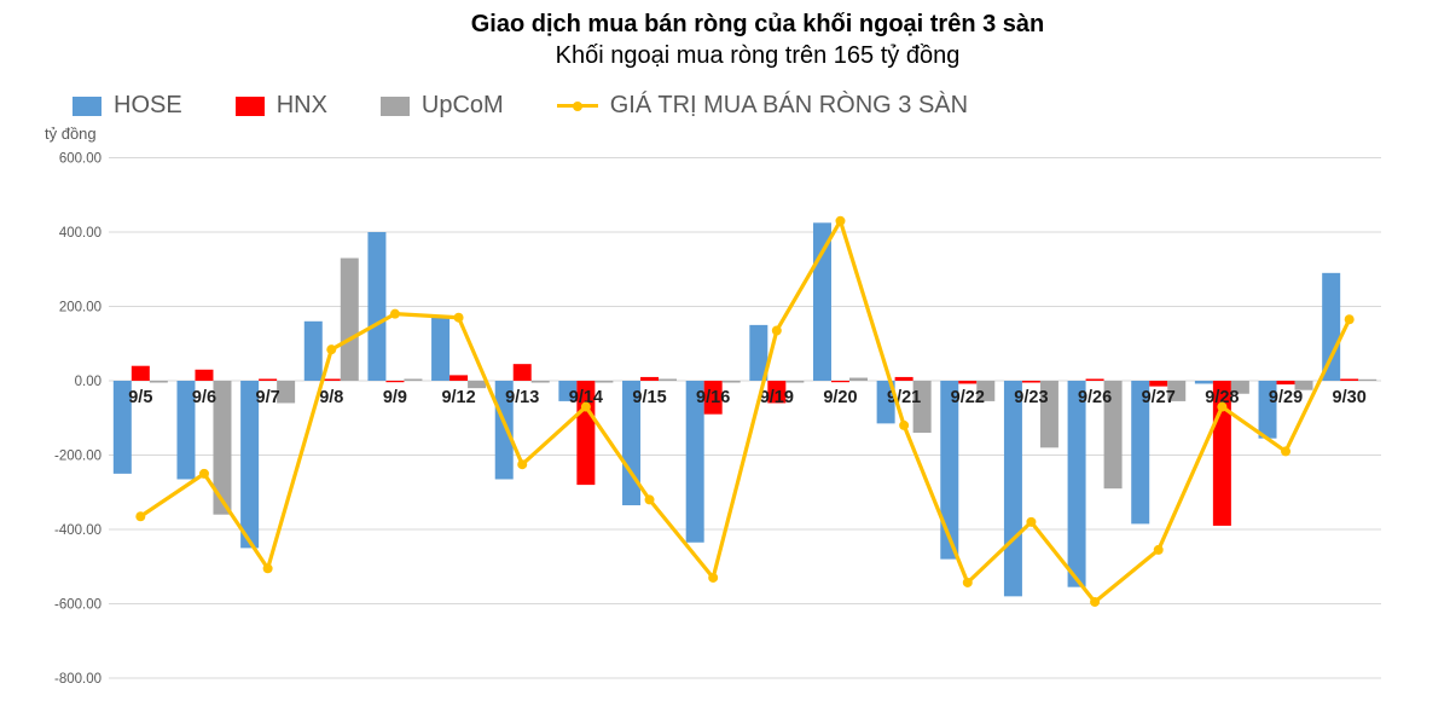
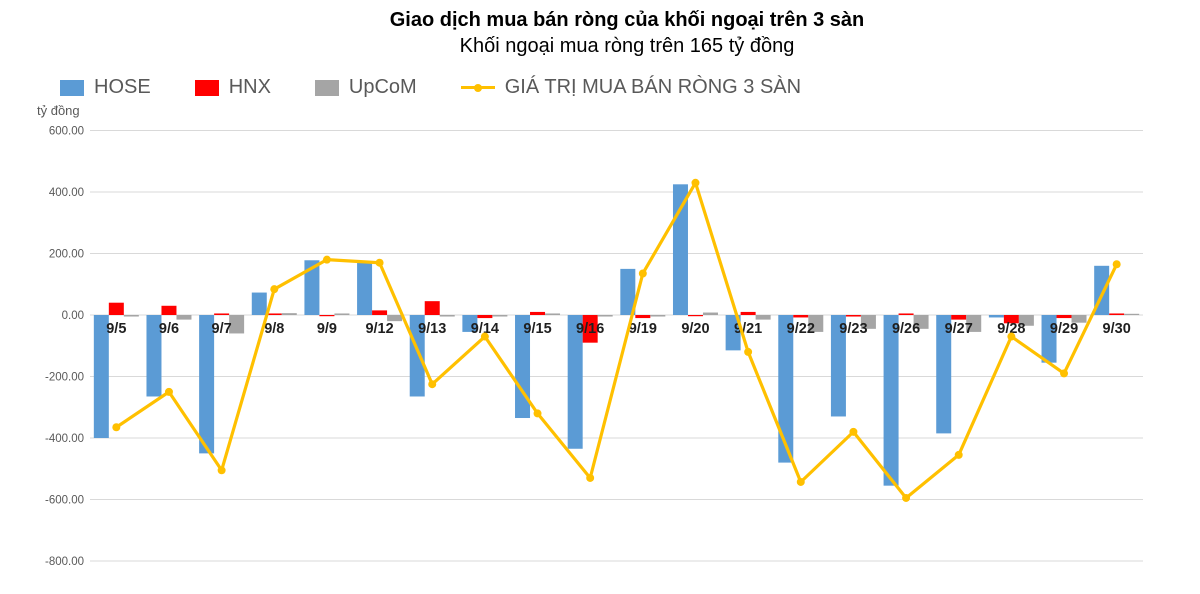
HOSE/9/5: -250 -> -400
UpCoM/9/6: -360 -> -20
HOSE/9/8: 160 -> 70
UpCoM/9/8: 330 -> 10
HOSE/9/9: 400 -> 180
HNX/9/14: -280 -> -10
HNX/9/19: -60 -> -10
UpCoM/9/21: -140 -> -20
HOSE/9/23: -580 -> -330
UpCoM/9/23: -180 -> -40
UpCoM/9/26: -290 -> -40
HNX/9/28: -390 -> -30
HOSE/9/30: 290 -> 160
